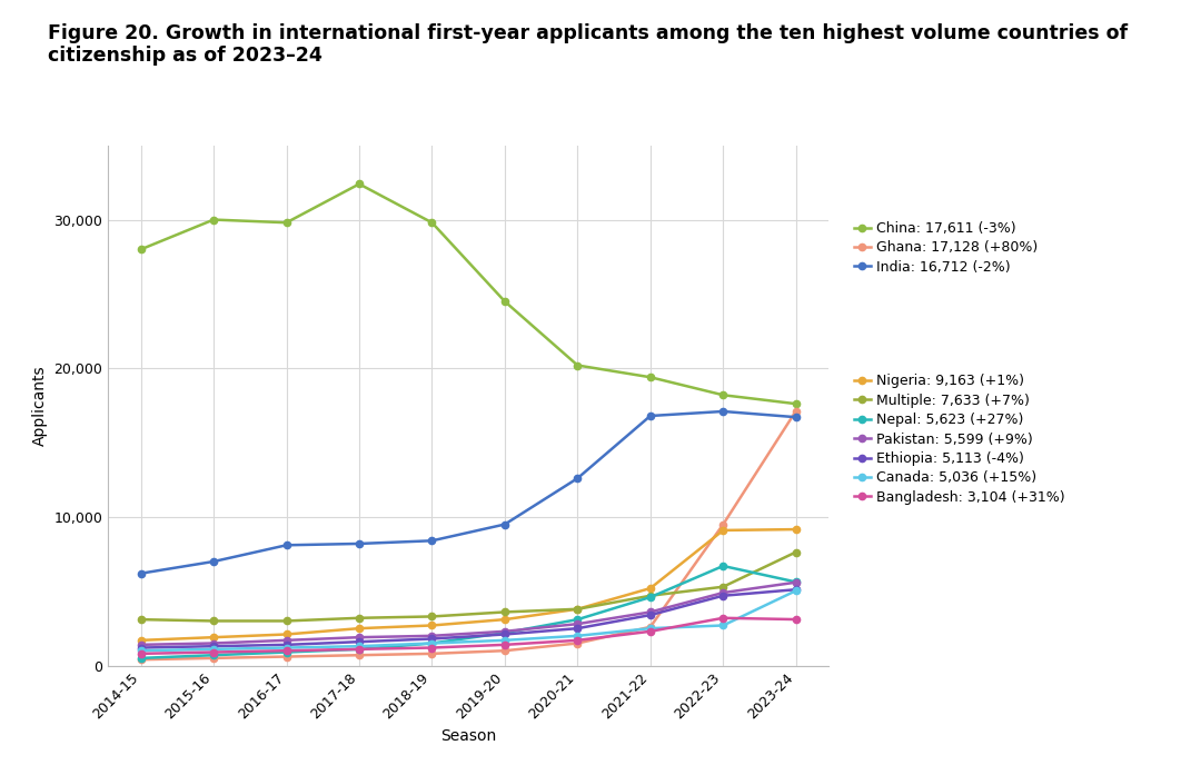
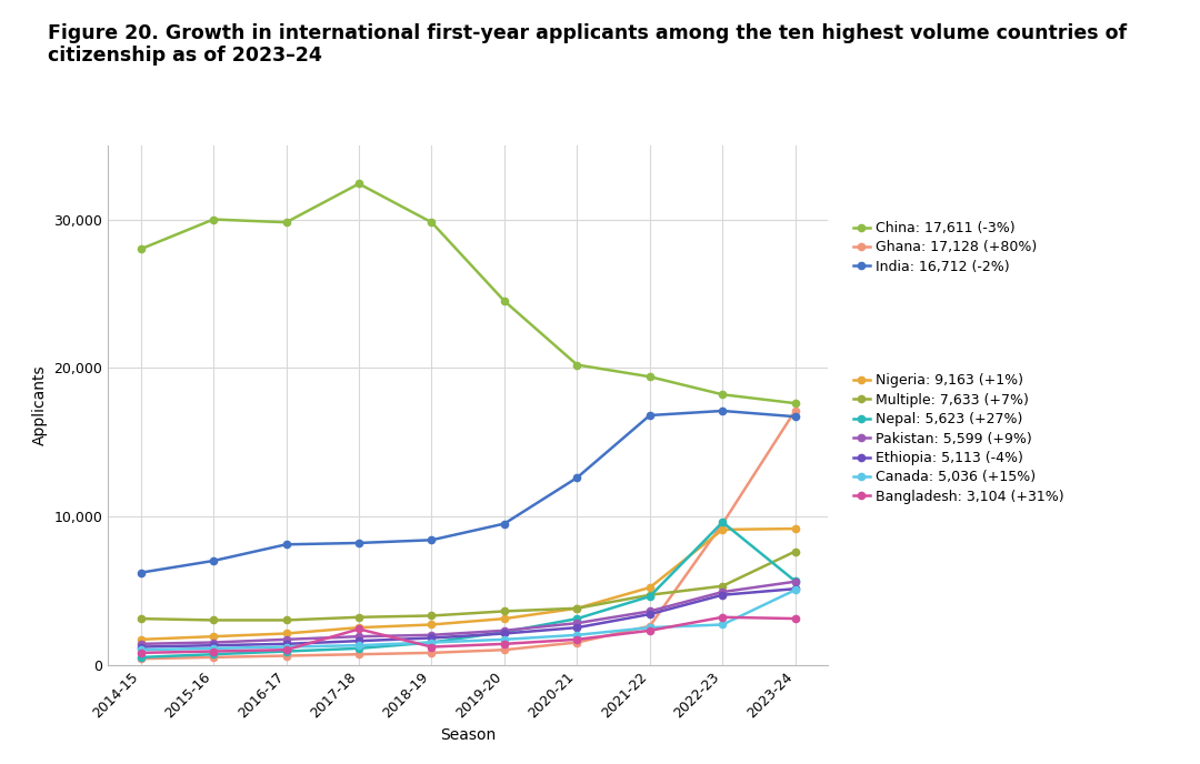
Bangladesh: 3,104 (+31%)/2017-18: 1,100 -> 2,400
Nepal: 5,623 (+27%)/2022-23: 6,700 -> 9,600
